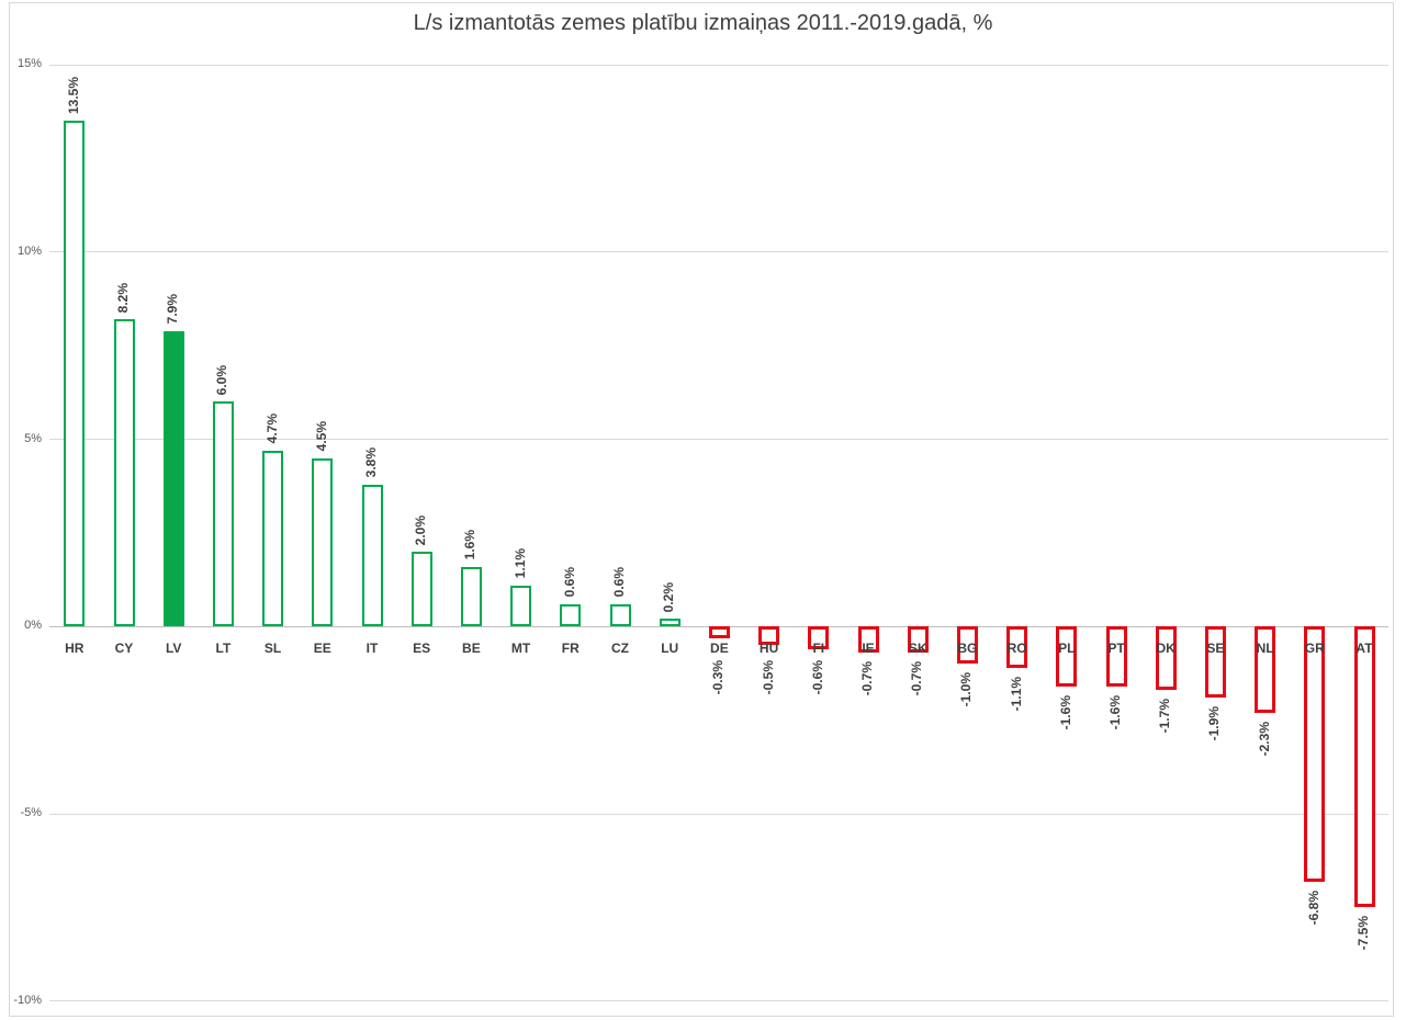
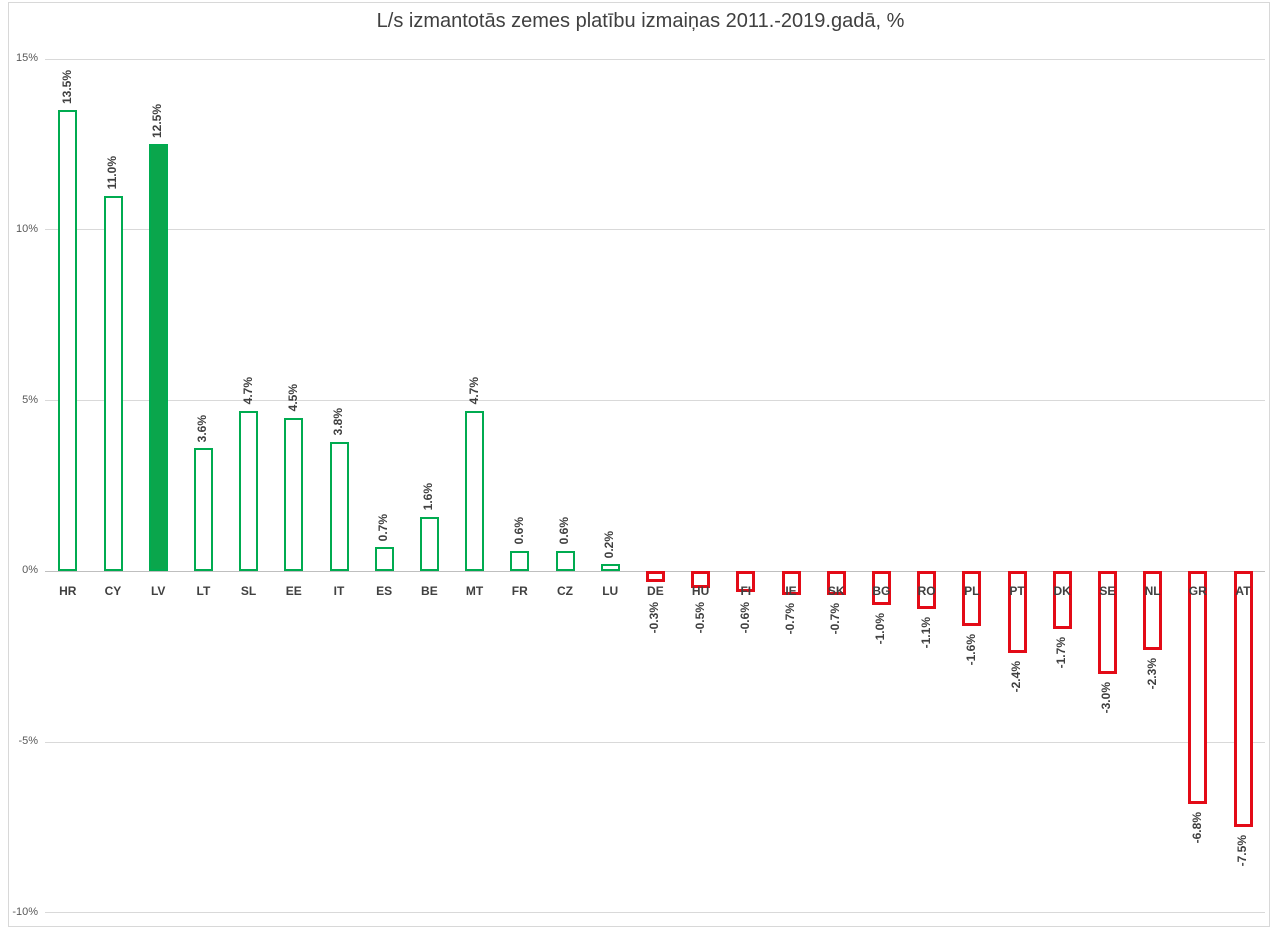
CY: 8.2% -> 11.0%
LV: 7.9% -> 12.5%
LT: 6.0% -> 3.6%
ES: 2.0% -> 0.7%
MT: 1.1% -> 4.7%
PT: -1.6% -> -2.4%
SE: -1.9% -> -3.0%
